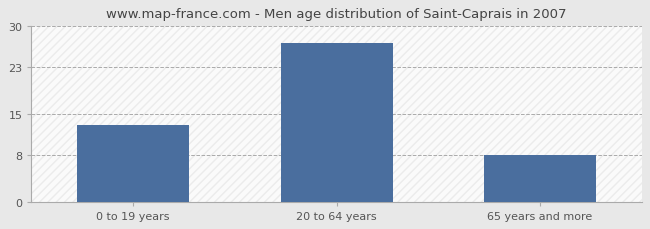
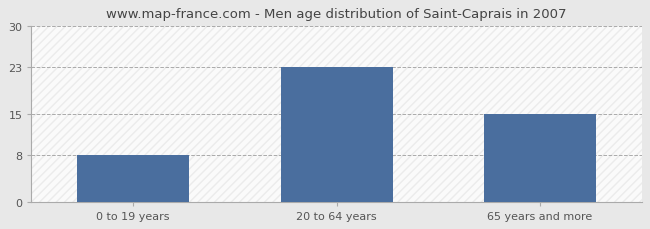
0 to 19 years: 13 -> 8
20 to 64 years: 27 -> 23
65 years and more: 8 -> 15
